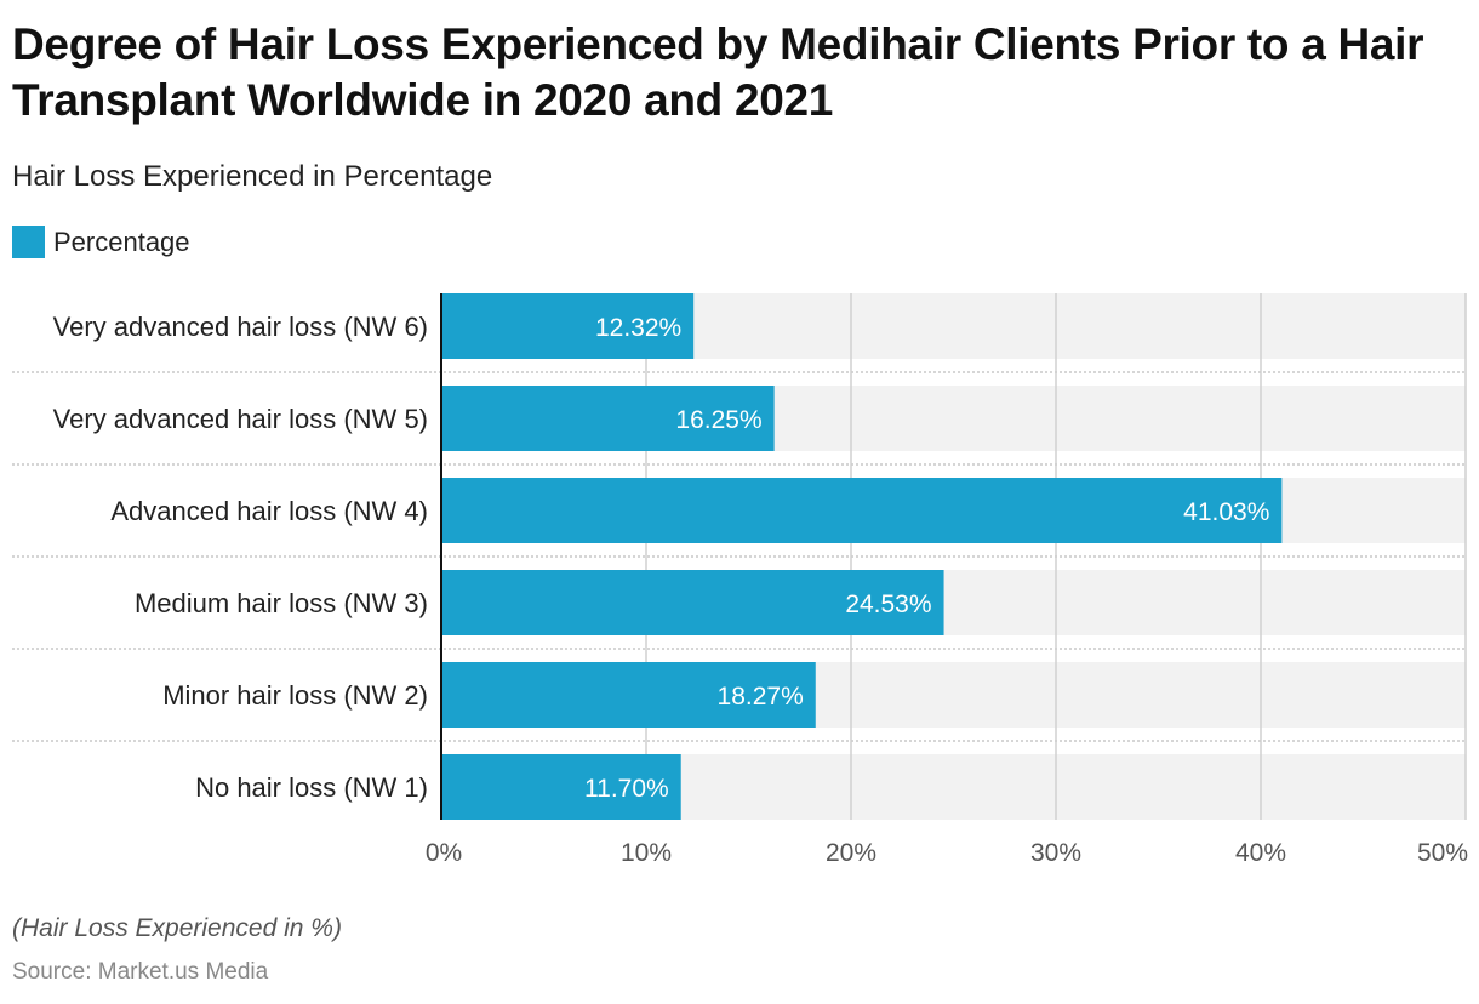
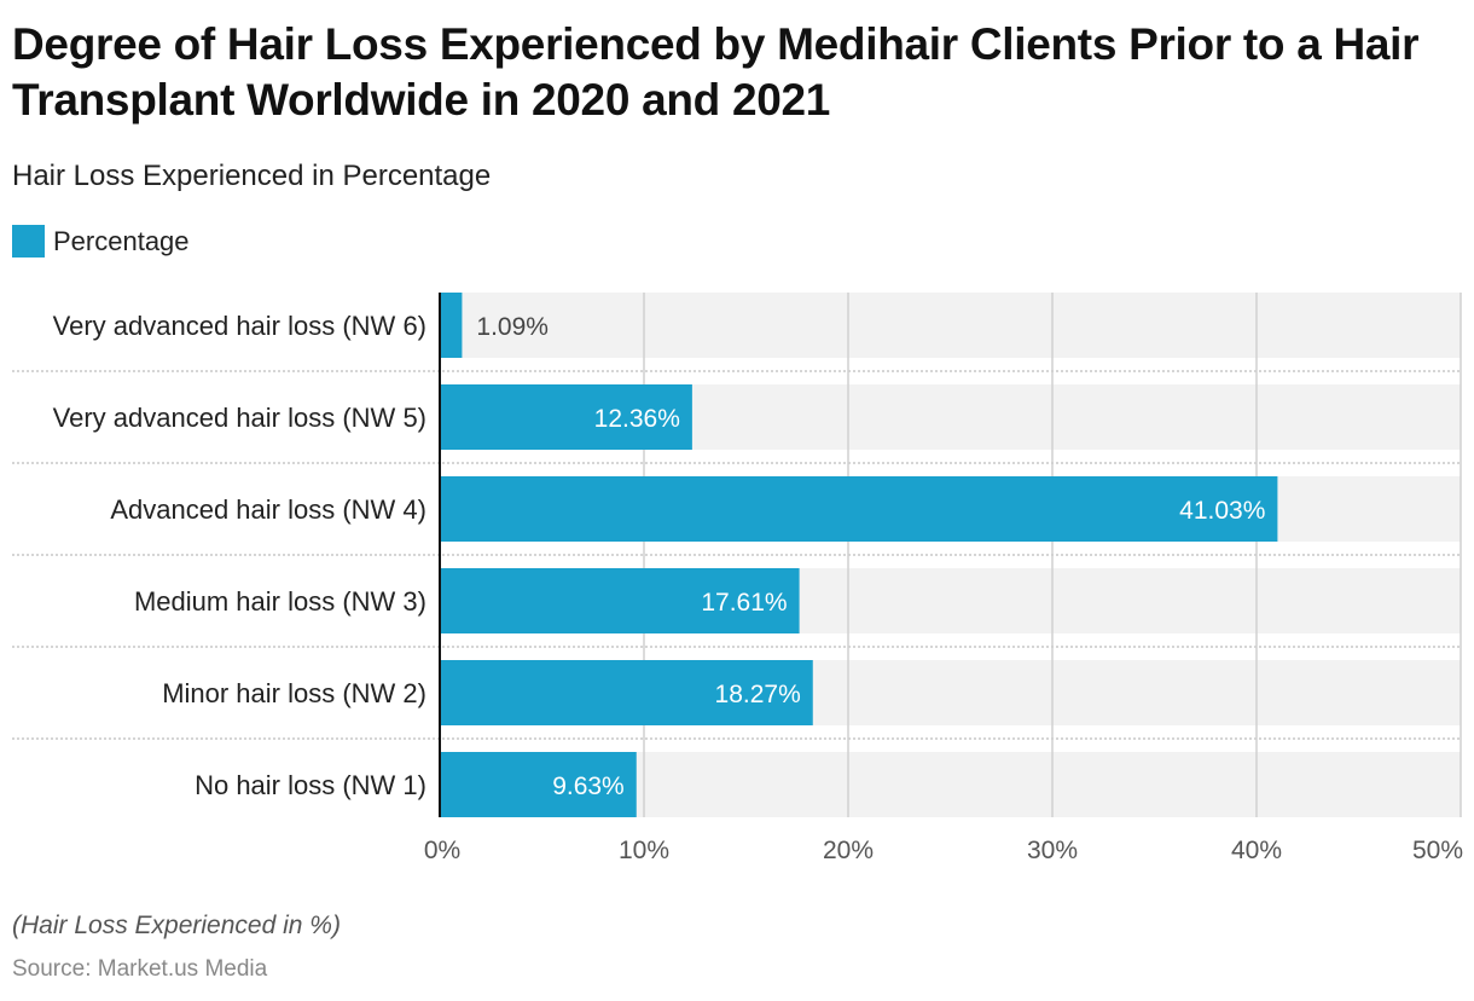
Very advanced hair loss (NW 6): 12.32% -> 1.09%
Very advanced hair loss (NW 5): 16.25% -> 12.36%
Medium hair loss (NW 3): 24.53% -> 17.61%
No hair loss (NW 1): 11.70% -> 9.63%
